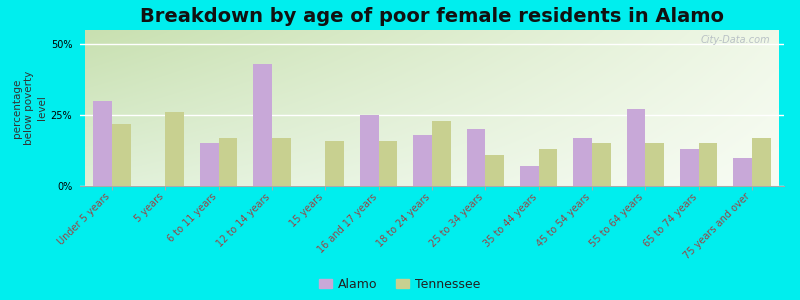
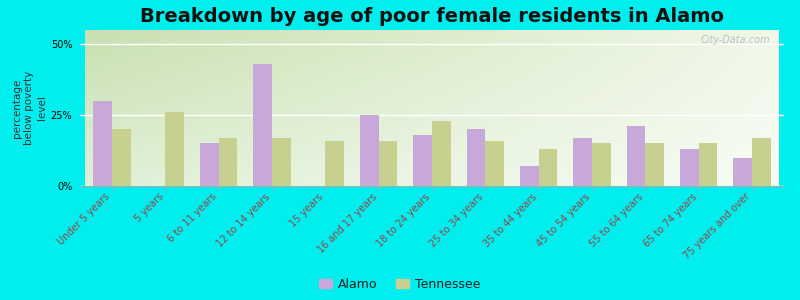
Tennessee/Under 5 years: 22% -> 20%
Tennessee/25 to 34 years: 11% -> 16%
Alamo/55 to 64 years: 27% -> 21%
